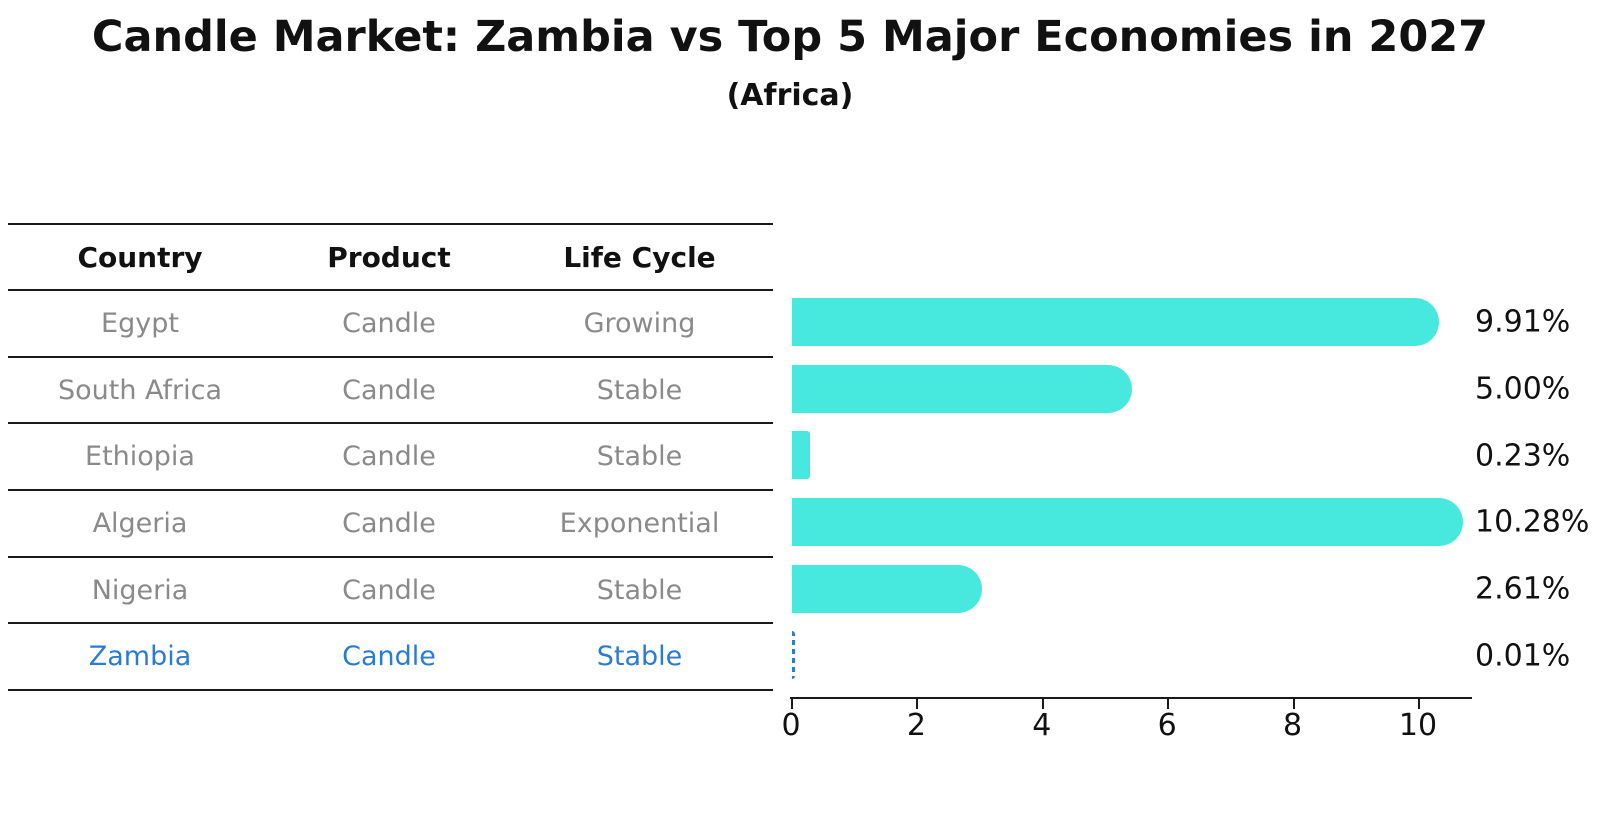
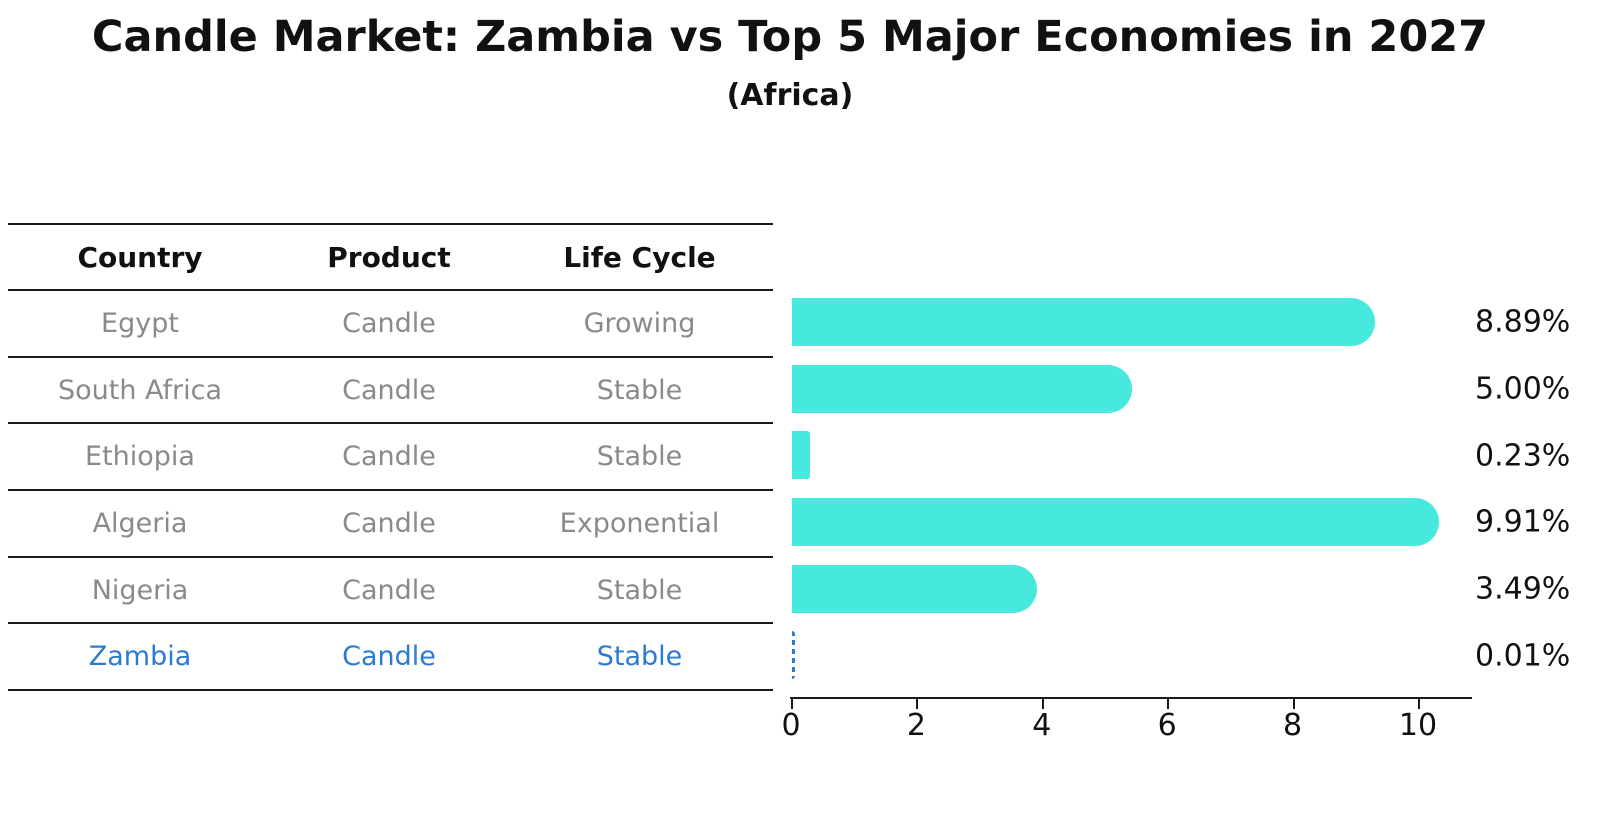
Egypt: 9.91% -> 8.89%
Algeria: 10.28% -> 9.91%
Nigeria: 2.61% -> 3.49%
